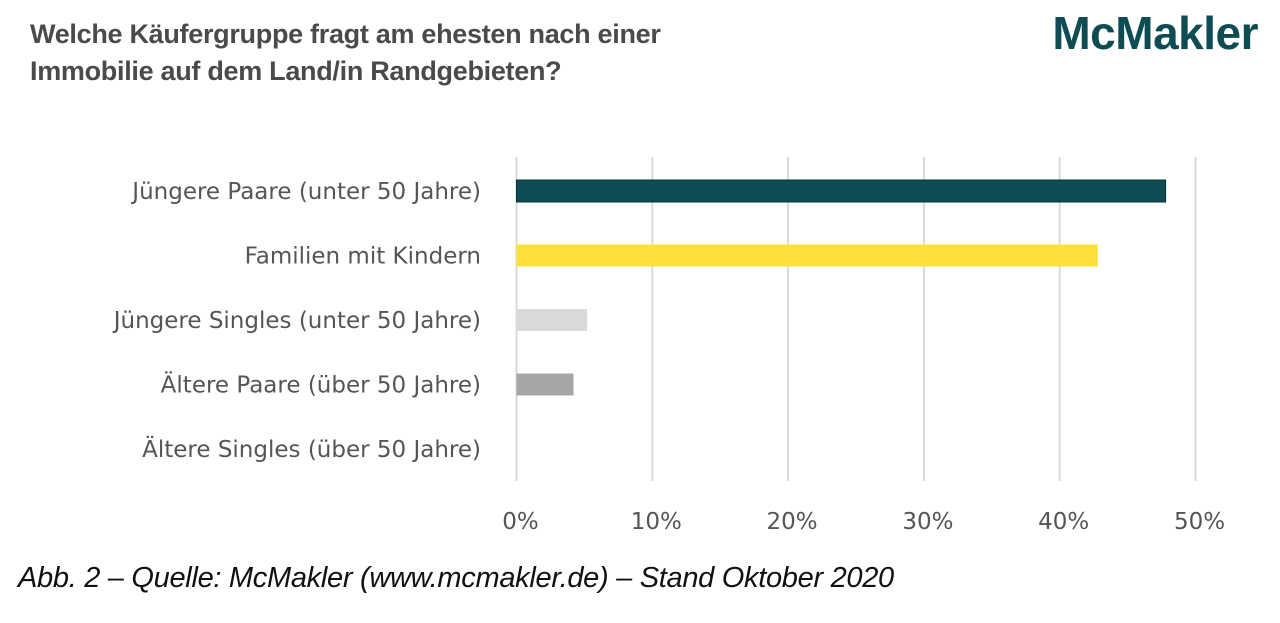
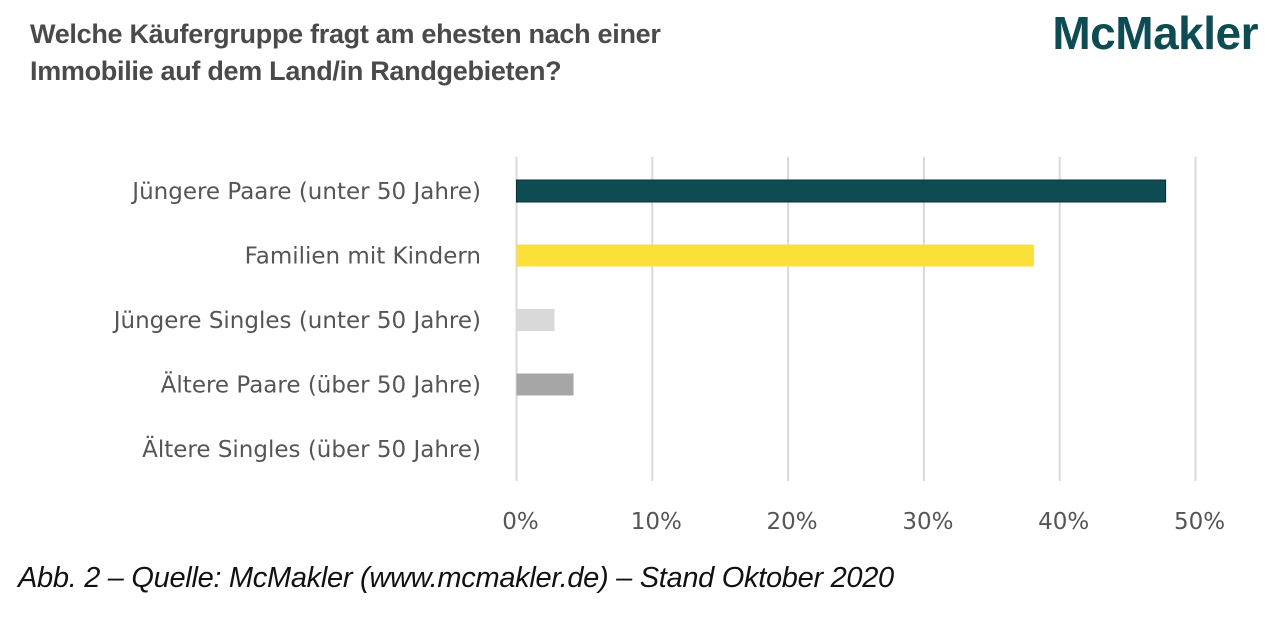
Familien mit Kindern: 42.8% -> 38.1%
Jüngere Singles (unter 50 Jahre): 5.2% -> 2.8%
